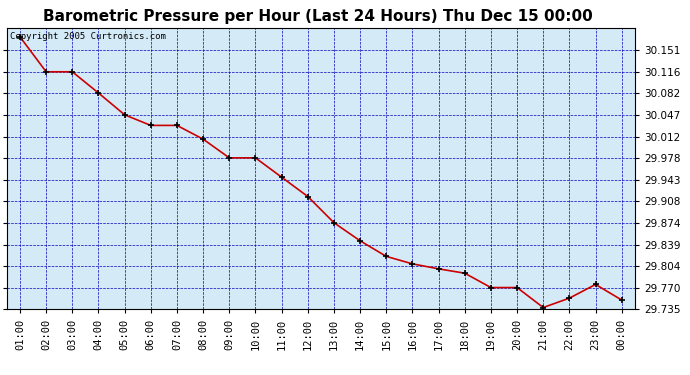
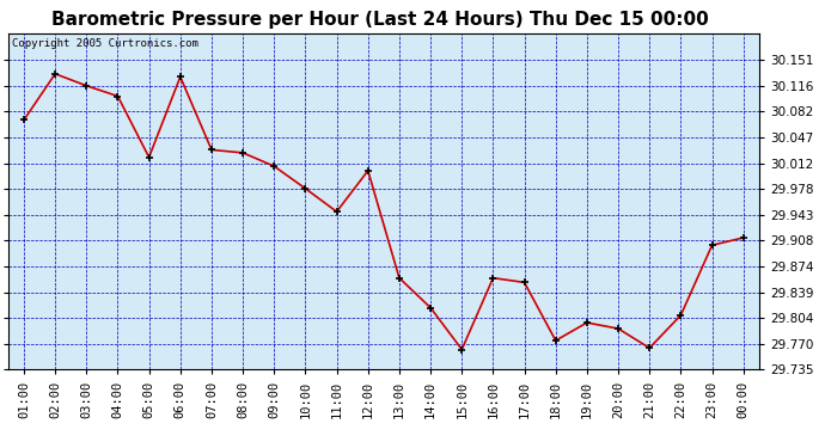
01:00: 30.172 -> 30.070
02:00: 30.116 -> 30.132
04:00: 30.082 -> 30.102
05:00: 30.047 -> 30.020
06:00: 30.030 -> 30.128
08:00: 30.008 -> 30.026
09:00: 29.978 -> 30.008
12:00: 29.916 -> 30.002
13:00: 29.874 -> 29.858
14:00: 29.845 -> 29.818
15:00: 29.820 -> 29.762
16:00: 29.808 -> 29.858
17:00: 29.800 -> 29.852
18:00: 29.793 -> 29.774
19:00: 29.770 -> 29.798
20:00: 29.770 -> 29.790
21:00: 29.738 -> 29.764
22:00: 29.753 -> 29.808
23:00: 29.775 -> 29.902
00:00: 29.750 -> 29.912
